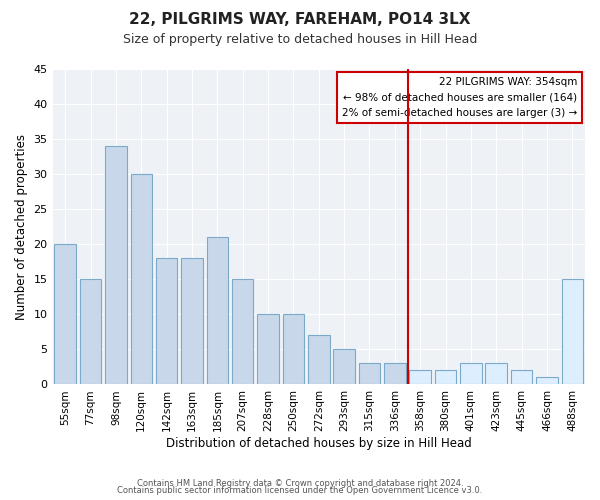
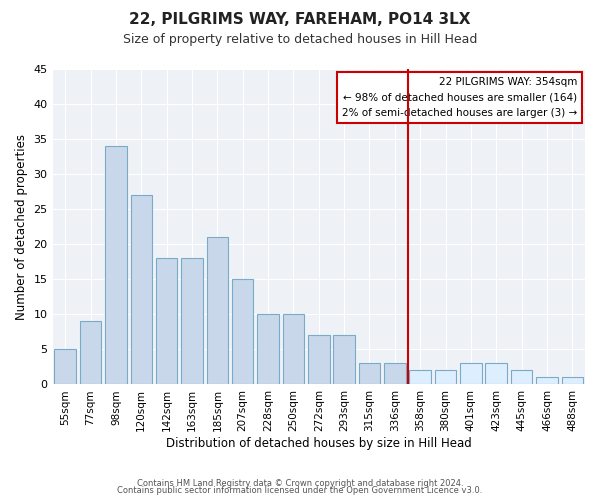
55sqm: 20 -> 5
77sqm: 15 -> 9
120sqm: 30 -> 27
293sqm: 5 -> 7
488sqm: 15 -> 1
